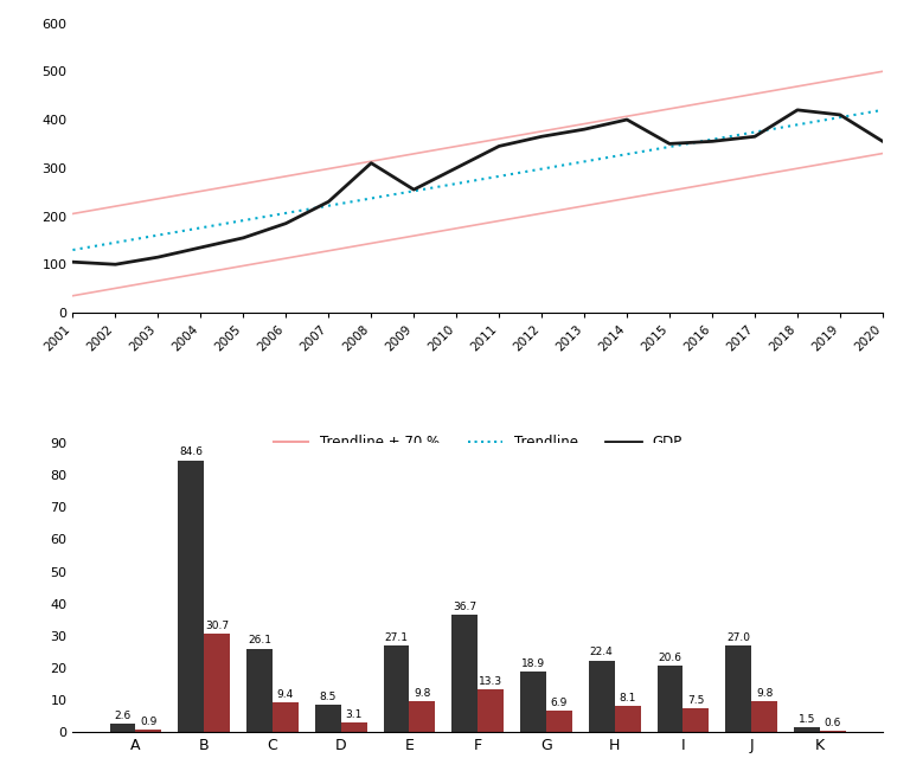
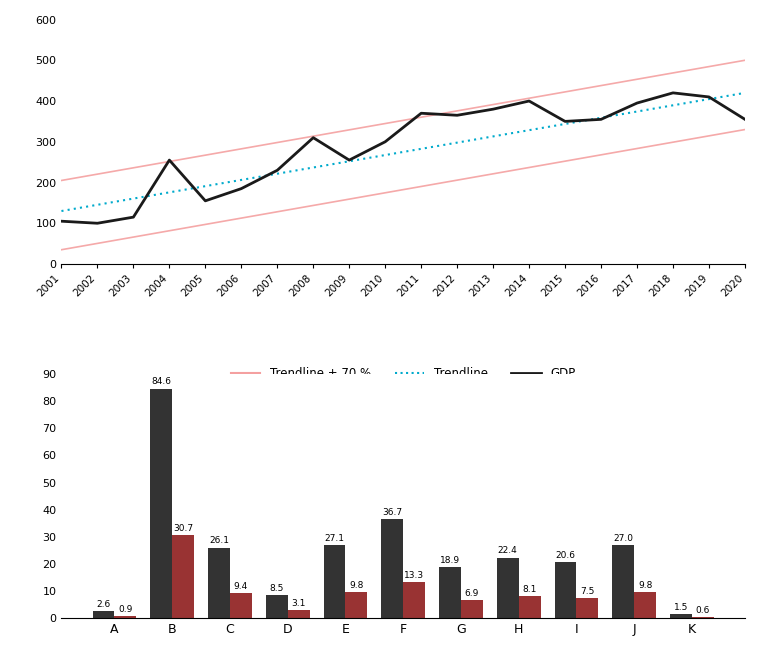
GDP/2004: 135 -> 255
GDP/2011: 345 -> 370
GDP/2017: 365 -> 395
